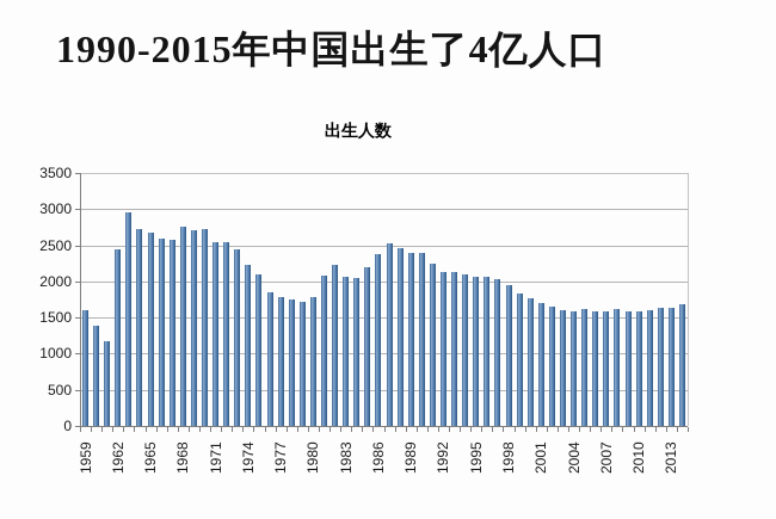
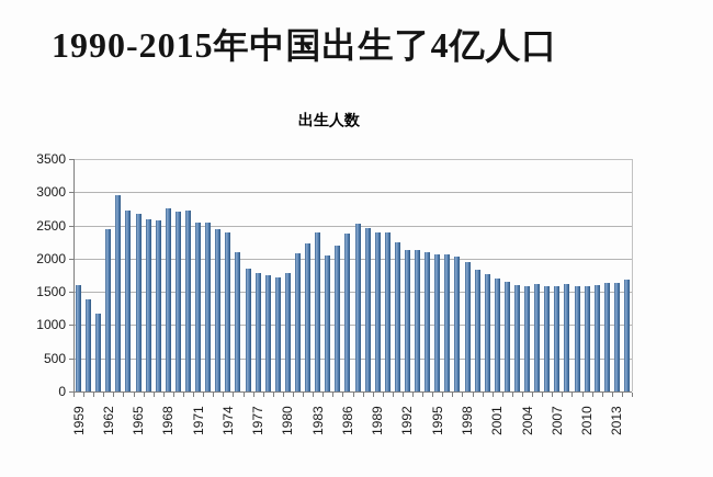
1974: 2200 -> 2400
1983: 2100 -> 2400
